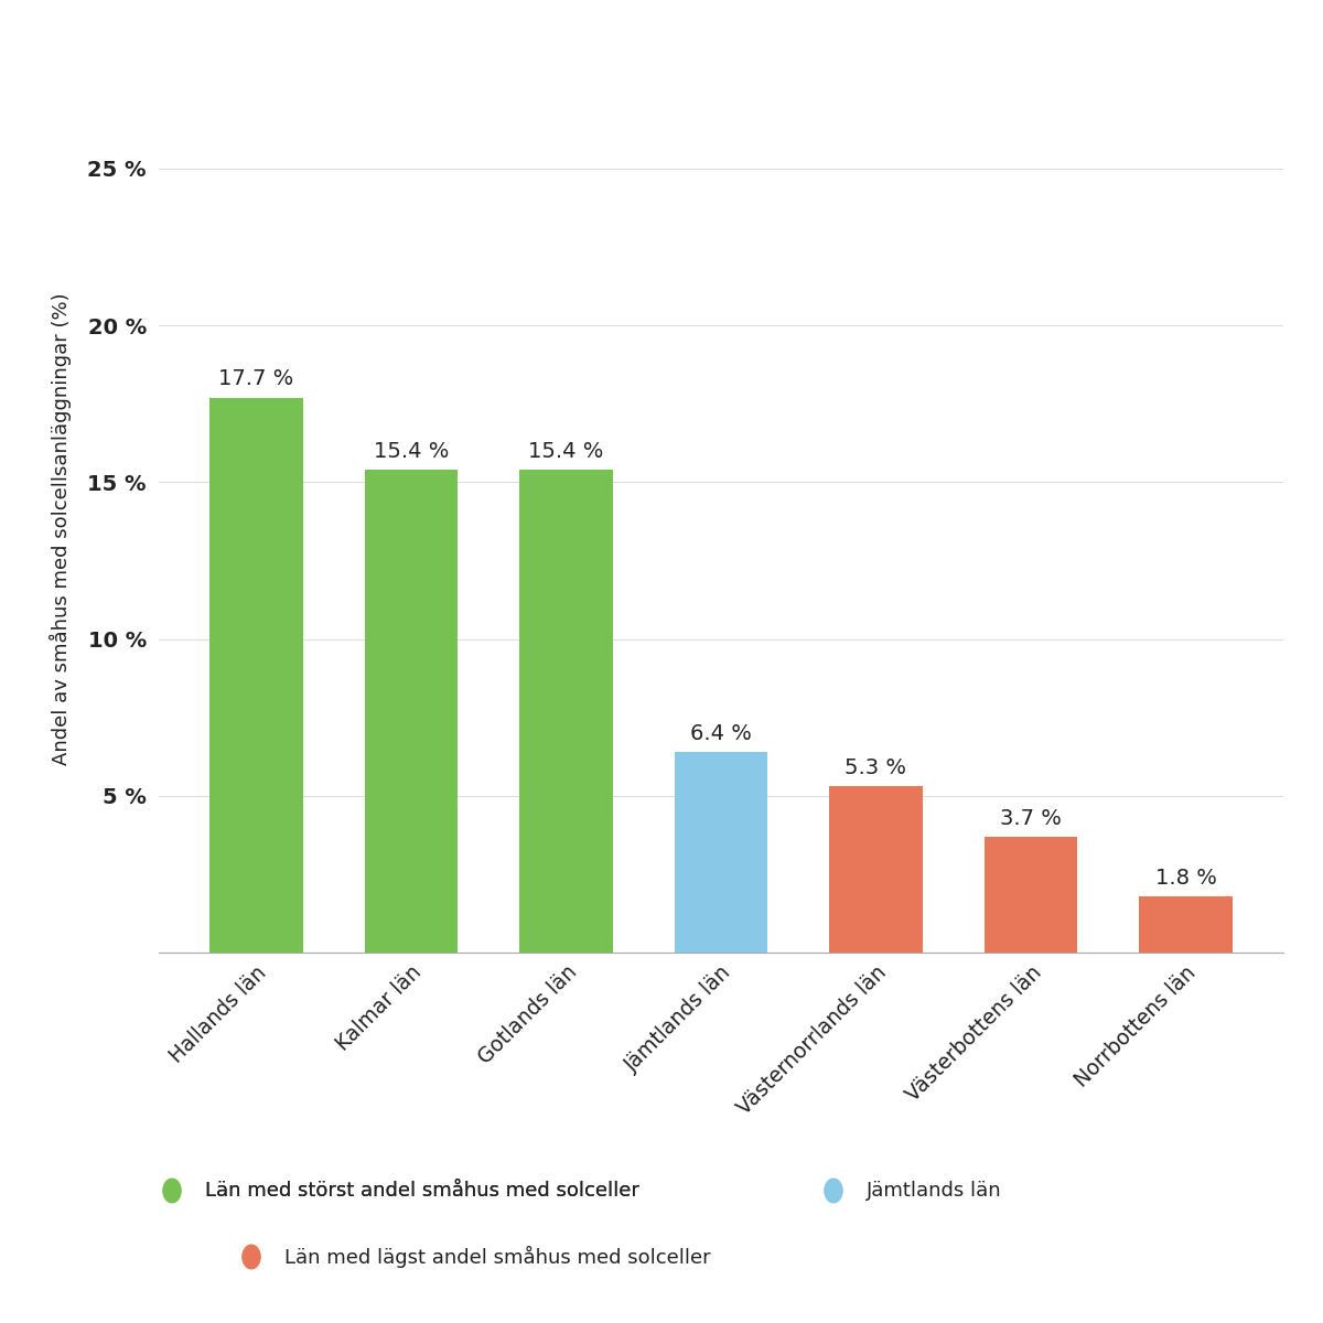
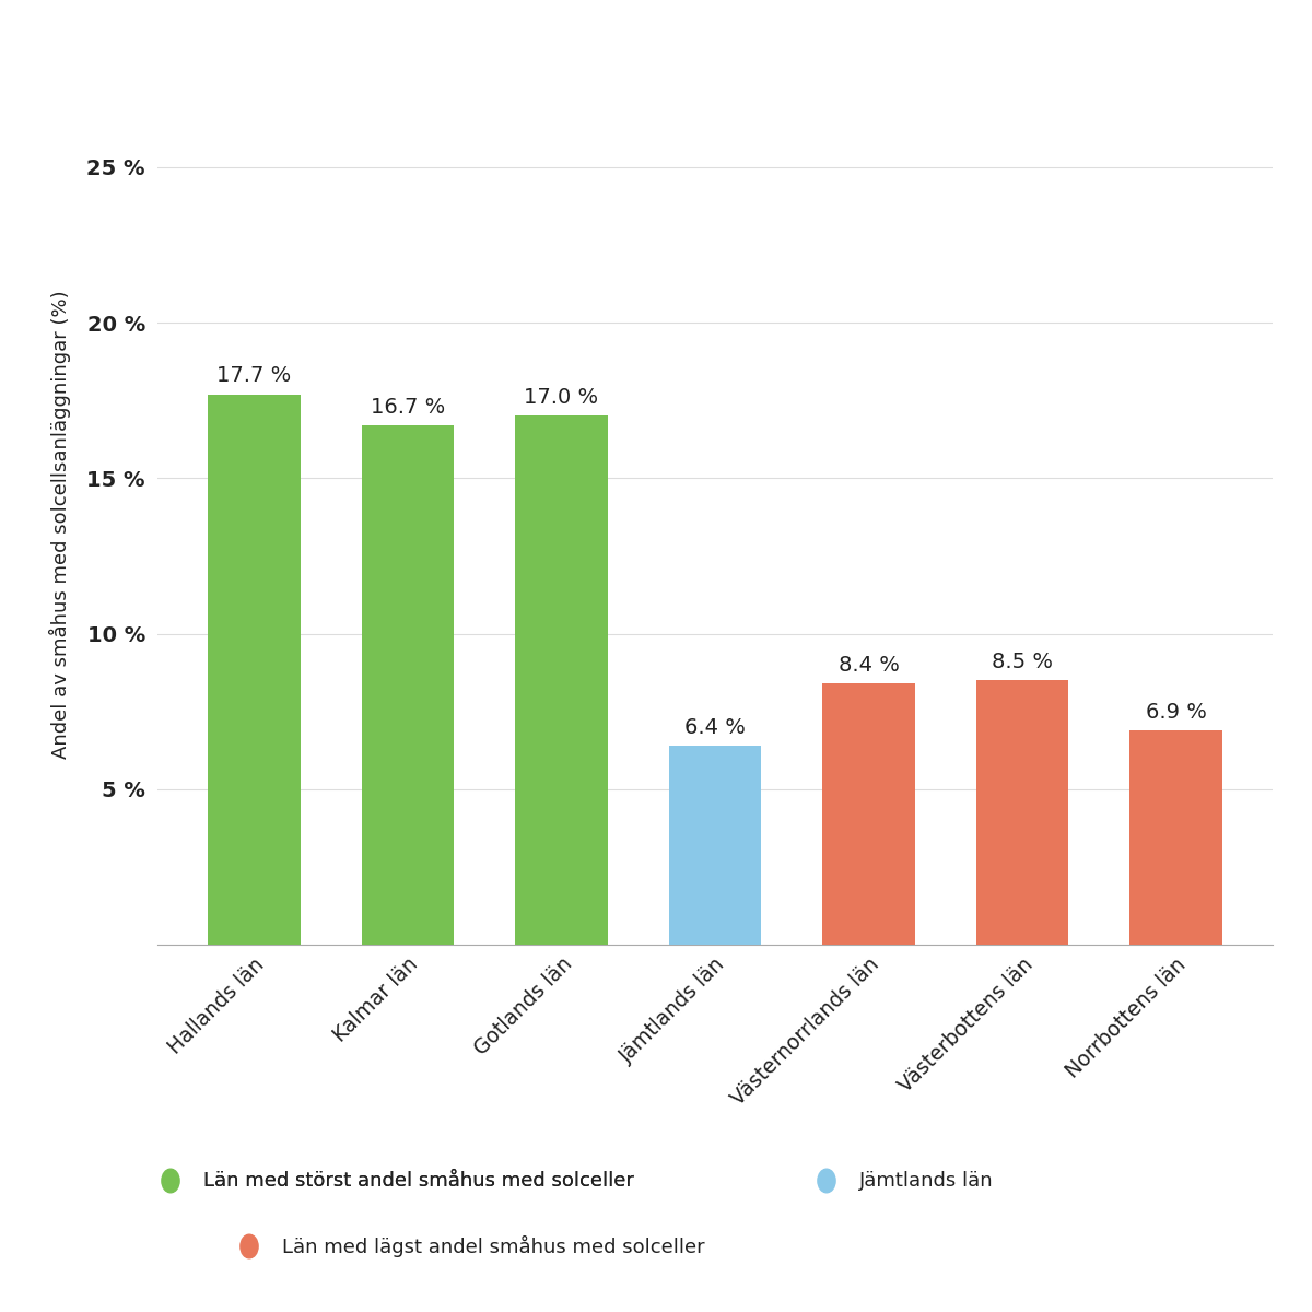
Kalmar län: 15.4 -> 16.7
Gotlands län: 15.4 -> 17.0
Västernorrlands län: 5.3 -> 8.4
Västerbottens län: 3.7 -> 8.5
Norrbottens län: 1.8 -> 6.9
